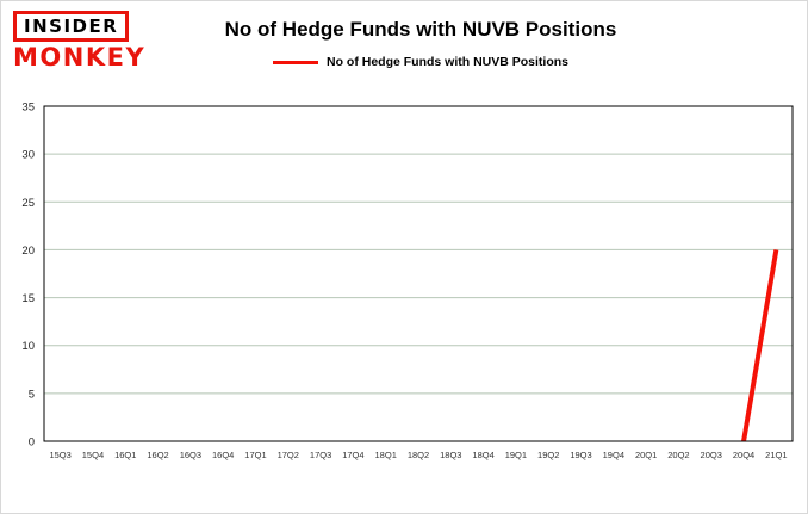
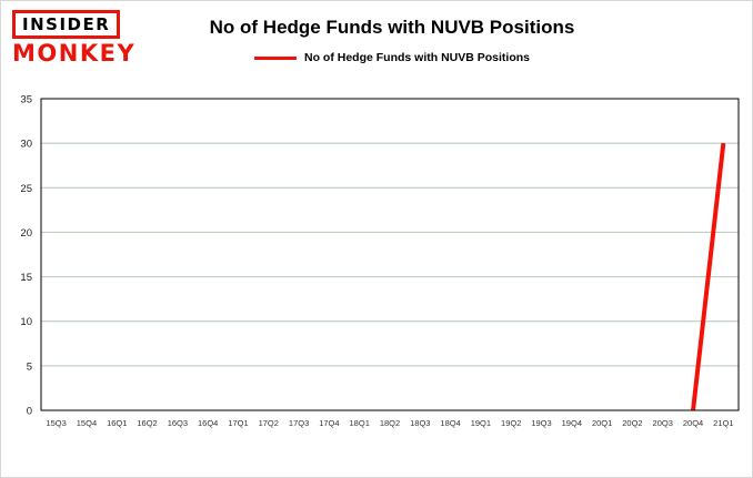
21Q1: 20 -> 30
